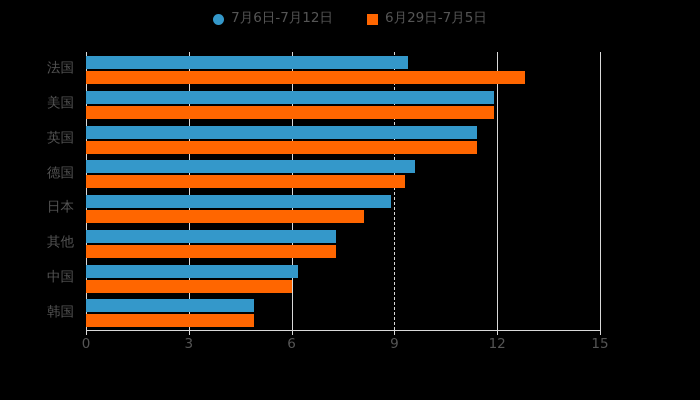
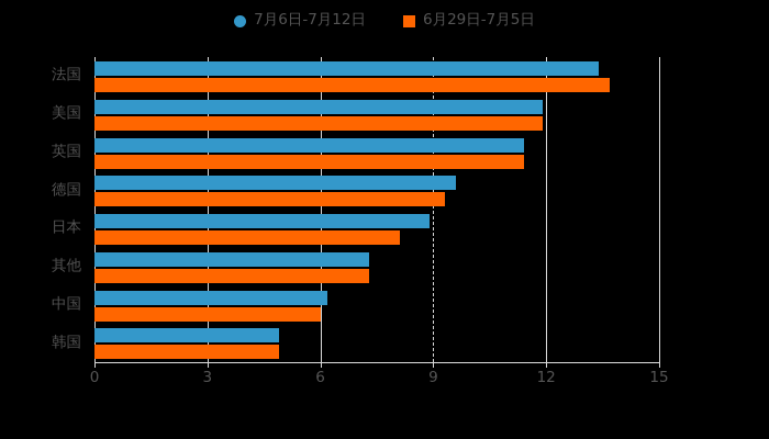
7月6日-7月12日/法国: 9.4 -> 13.4
6月29日-7月5日/法国: 12.8 -> 13.7
